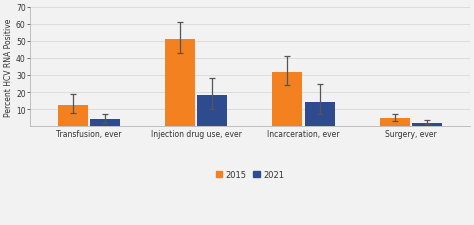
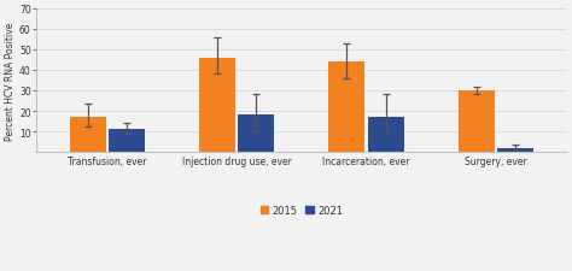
2015/Transfusion, ever: 12 -> 17
2021/Transfusion, ever: 4 -> 11
2015/Injection drug use, ever: 51 -> 46
2015/Incarceration, ever: 32 -> 44
2021/Incarceration, ever: 14 -> 17
2015/Surgery, ever: 5 -> 30
